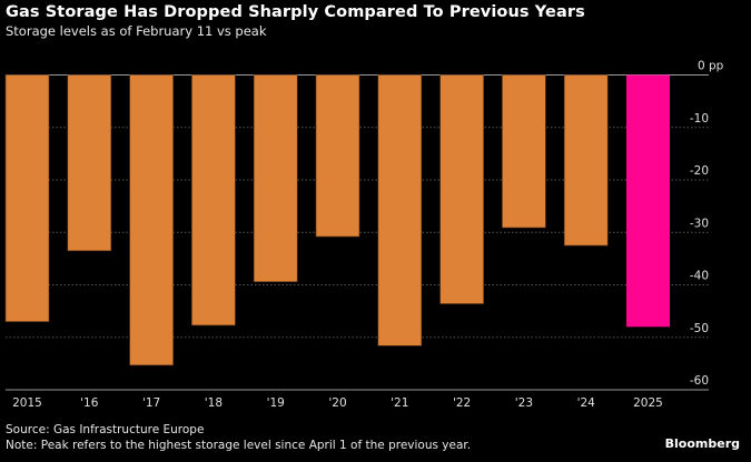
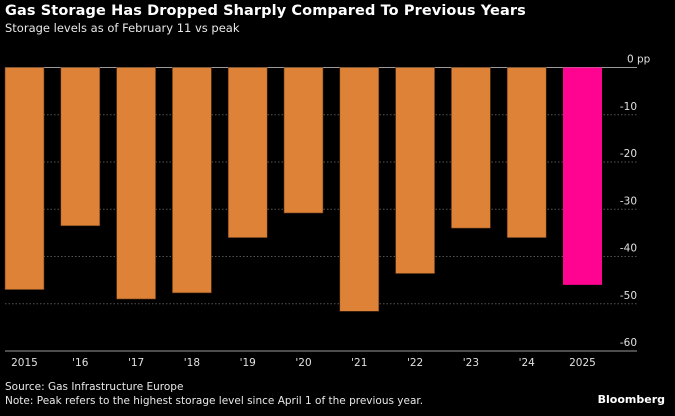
'17: -55 -> -49
'19: -39 -> -36
'23: -29 -> -34
'24: -32 -> -36
2025: -48 -> -46
